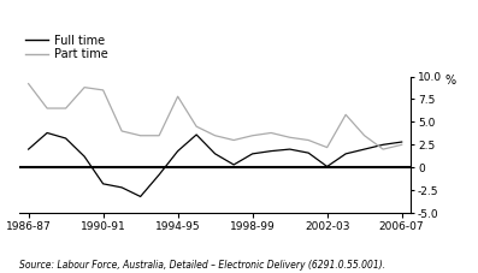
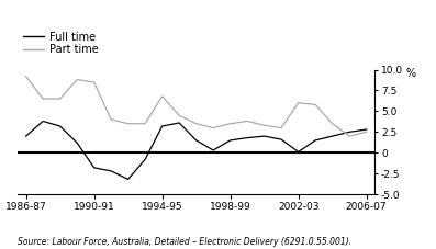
Full time/1994-95: 1.8 -> 3.2
Part time/1994-95: 7.8 -> 6.8
Part time/2002-03: 2.2 -> 6.0
